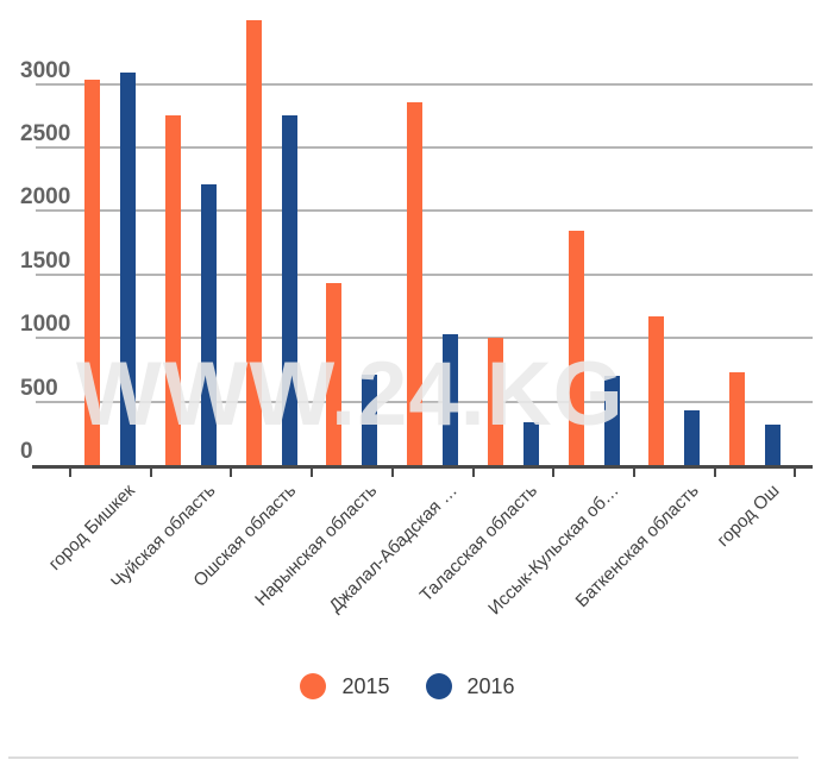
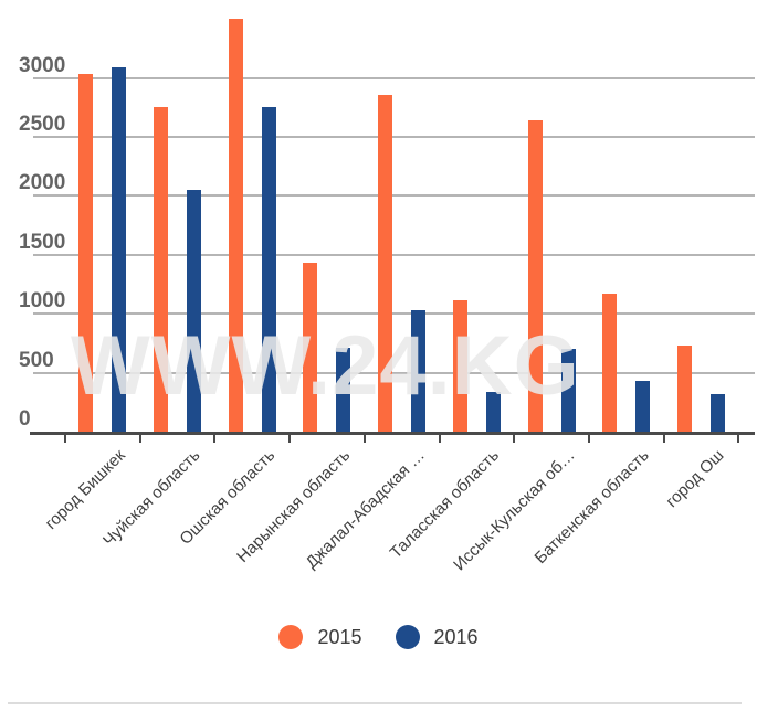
2016/Чуйская область: 2210 -> 2050
2015/Таласская область: 1000 -> 1110
2015/Иссык-Кульская об…: 1840 -> 2640
